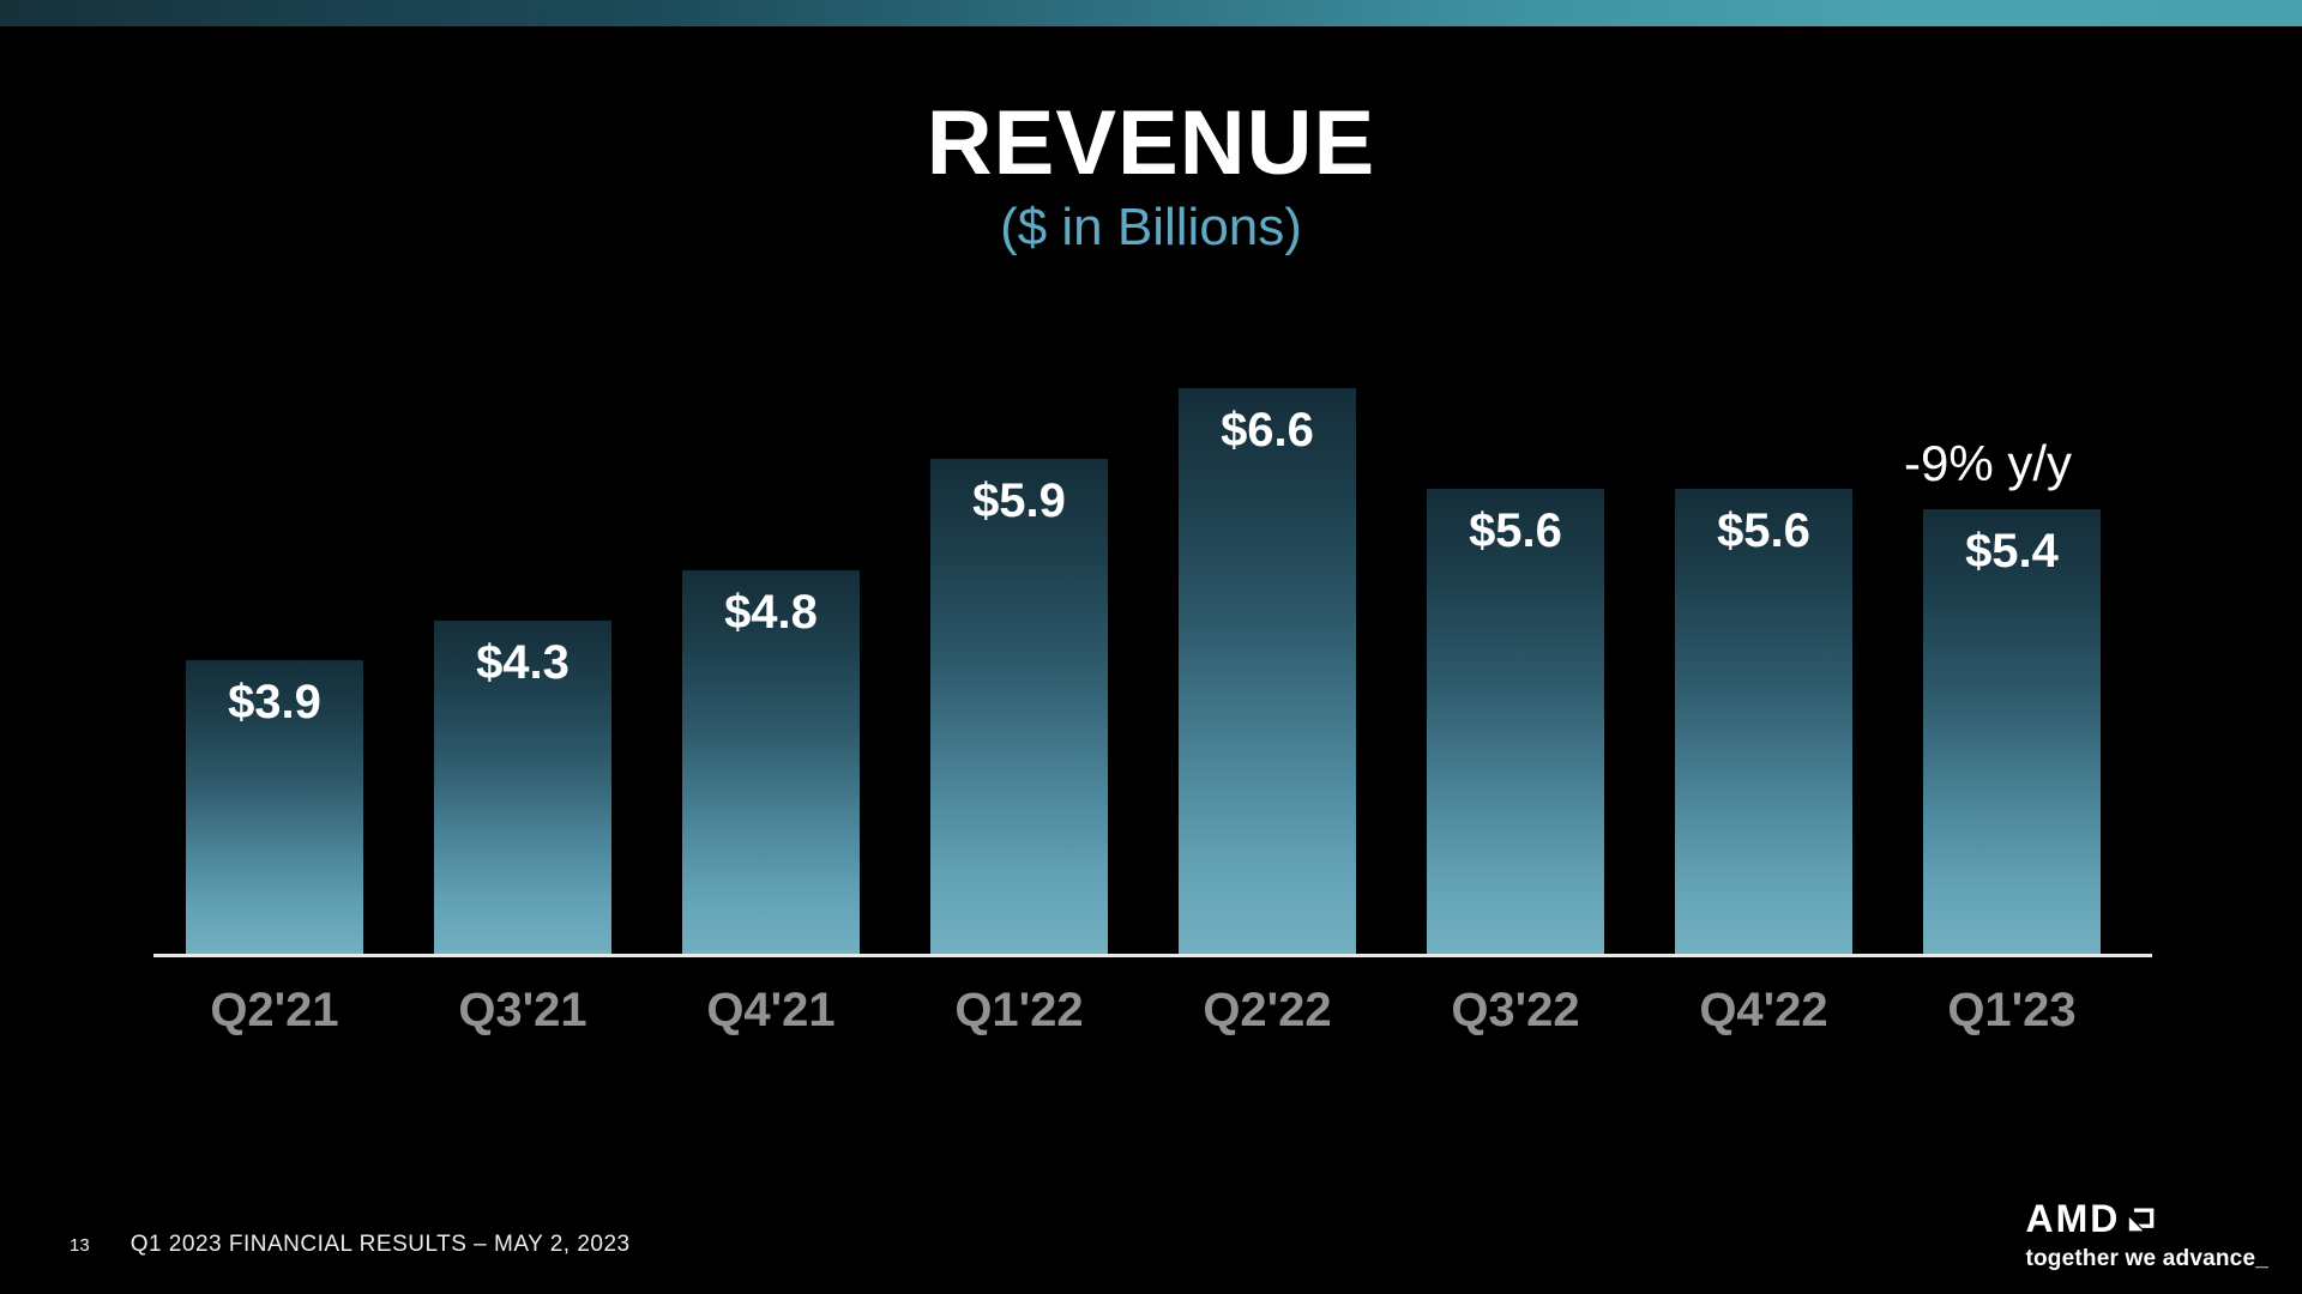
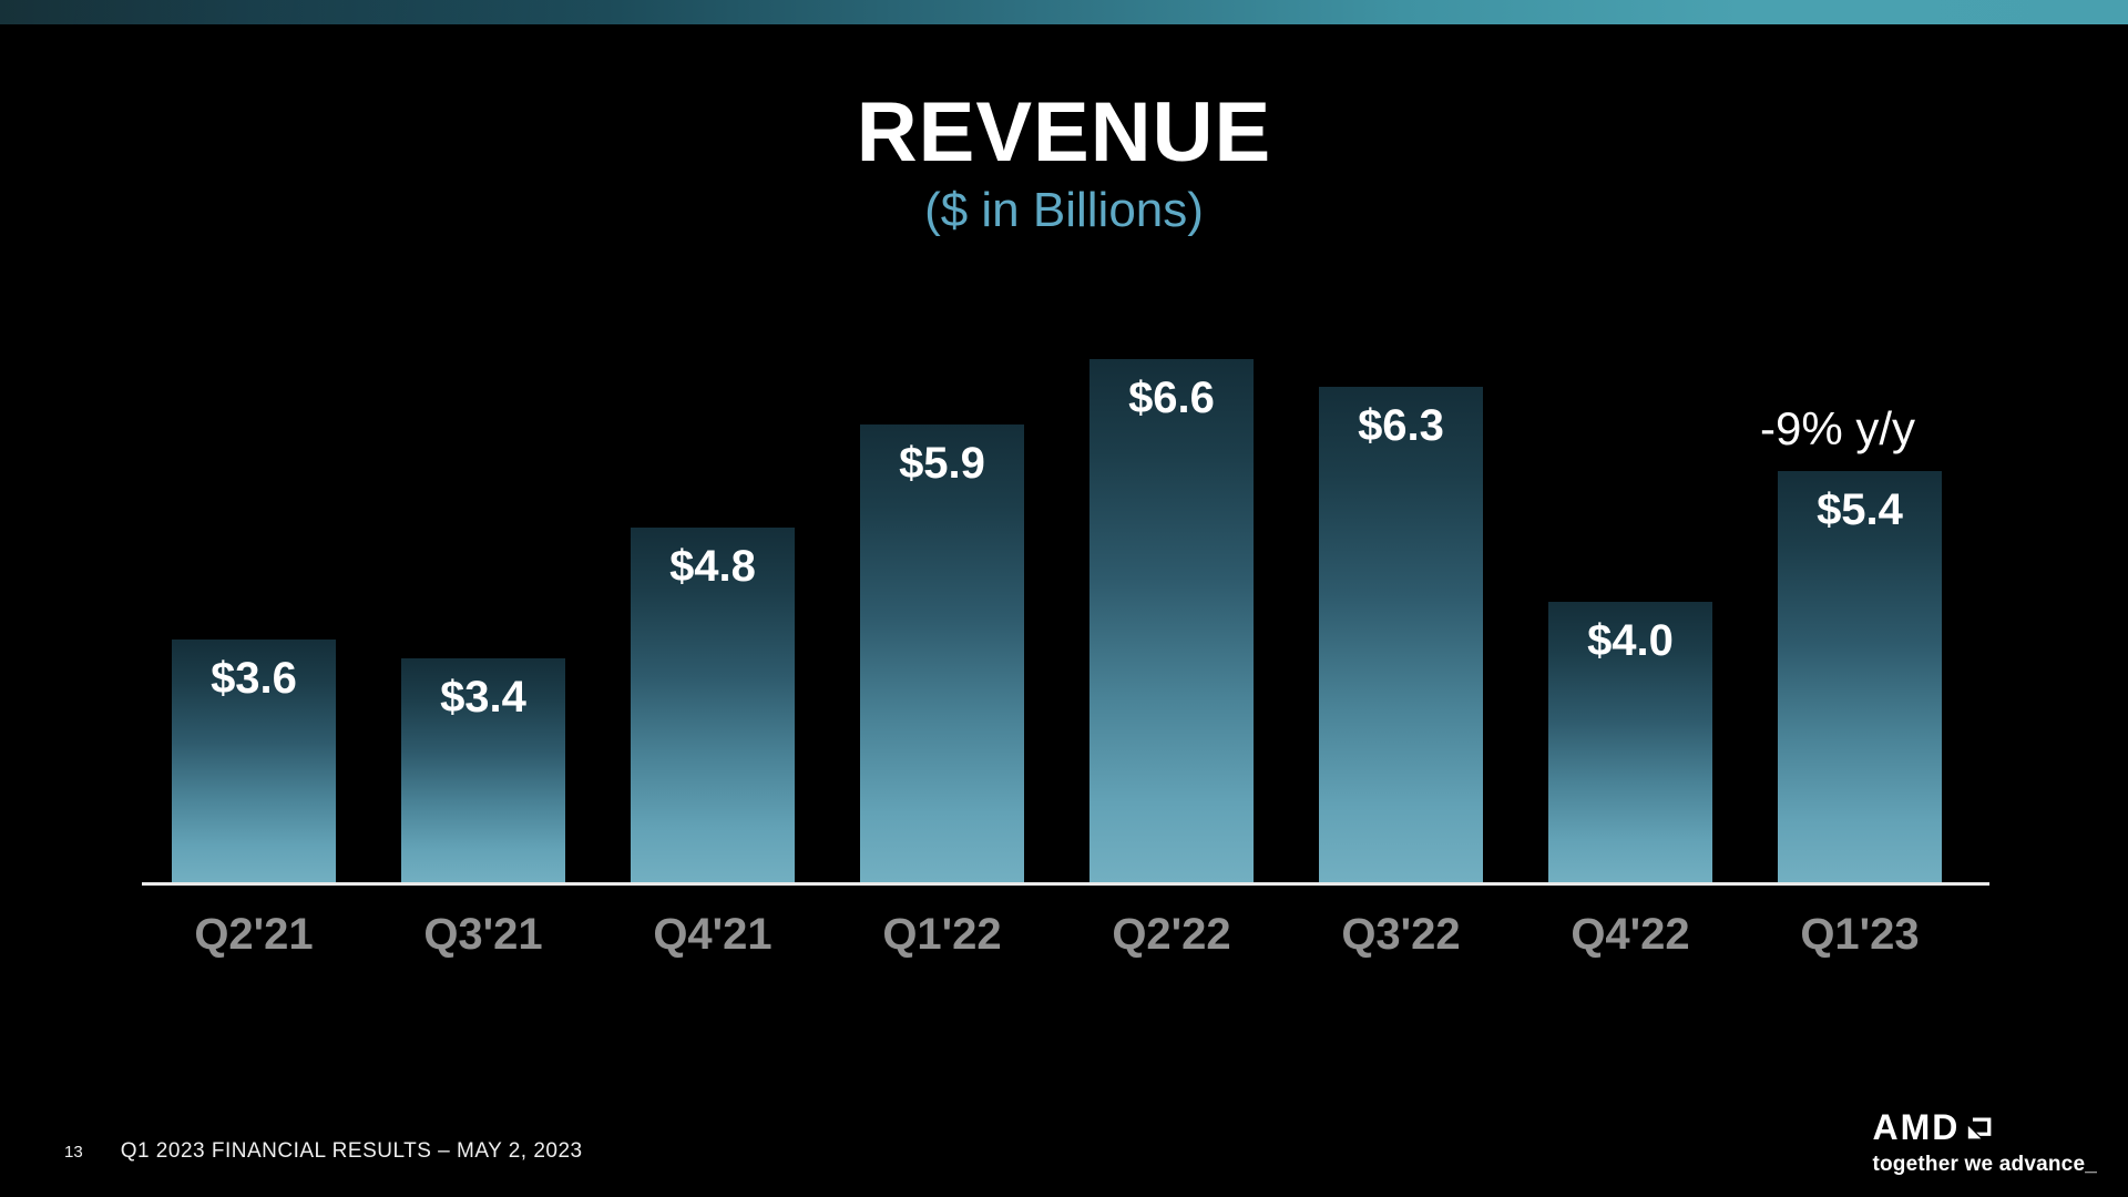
Q2'21: $3.9 -> $3.6
Q3'21: $4.3 -> $3.4
Q3'22: $5.6 -> $6.3
Q4'22: $5.6 -> $4.0
